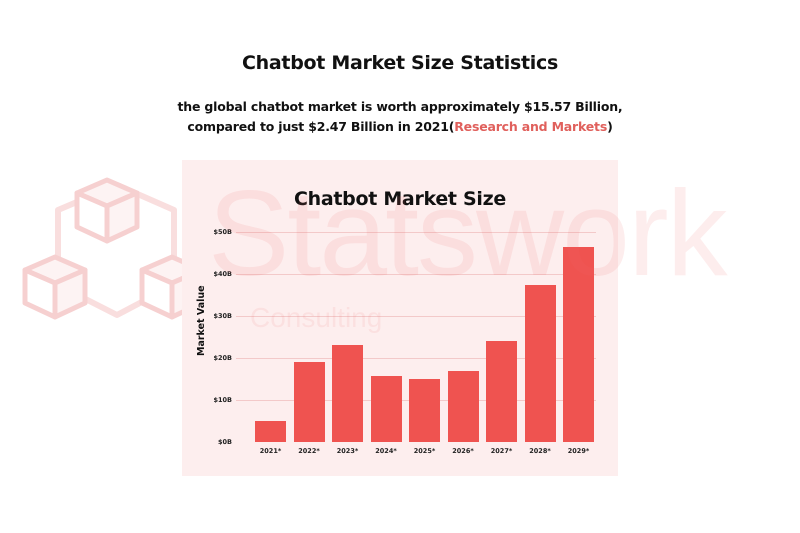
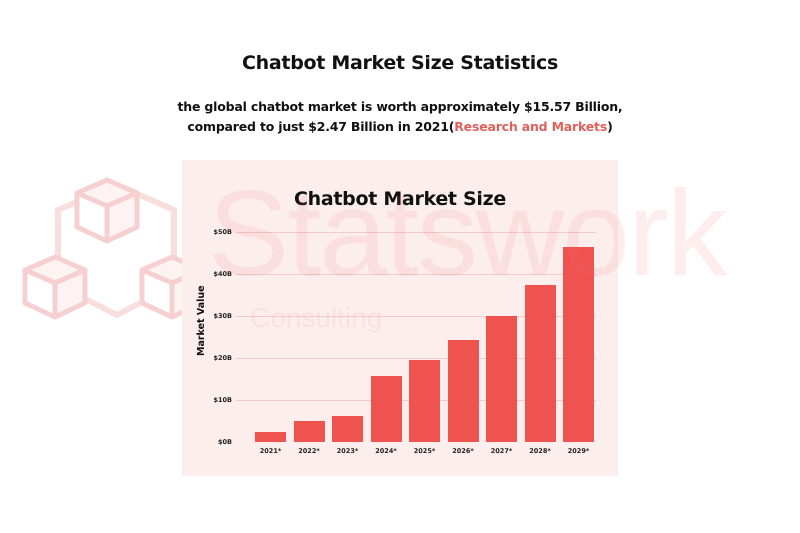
2021*: $5B -> $2B
2022*: $19B -> $5B
2023*: $23B -> $6B
2025*: $15B -> $20B
2026*: $17B -> $24B
2027*: $24B -> $30B
